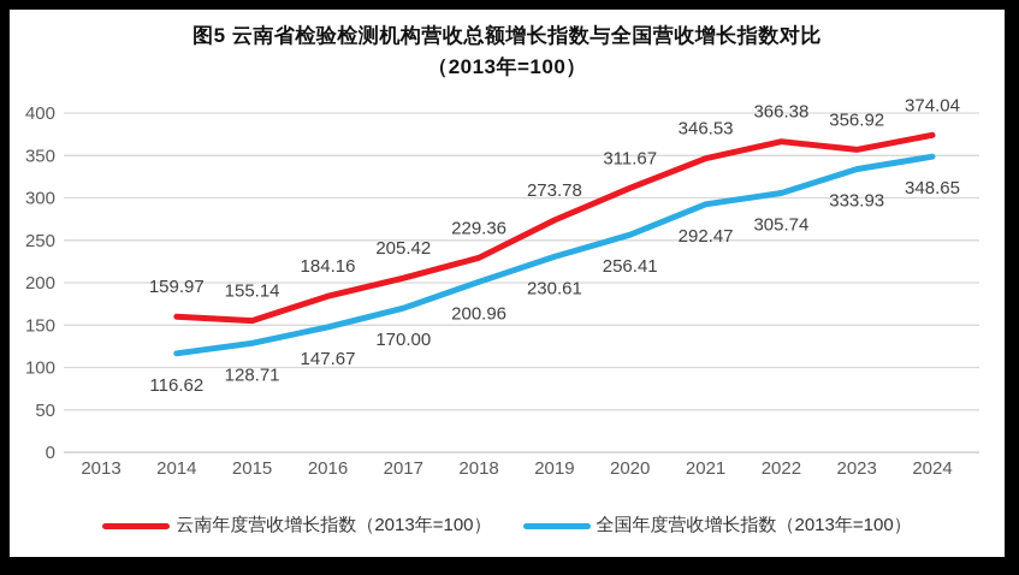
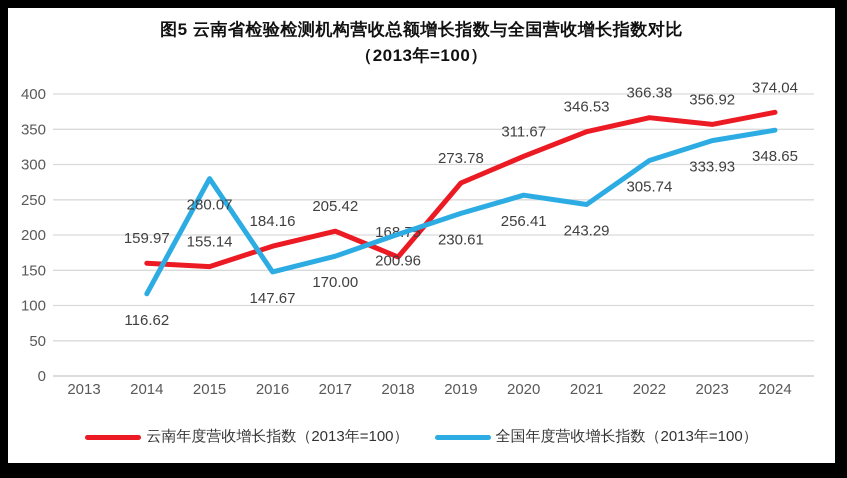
全国年度营收增长指数（2013年=100）/2015: 128.71 -> 280.07
云南年度营收增长指数（2013年=100）/2018: 229.36 -> 168.75
全国年度营收增长指数（2013年=100）/2021: 292.47 -> 243.29
